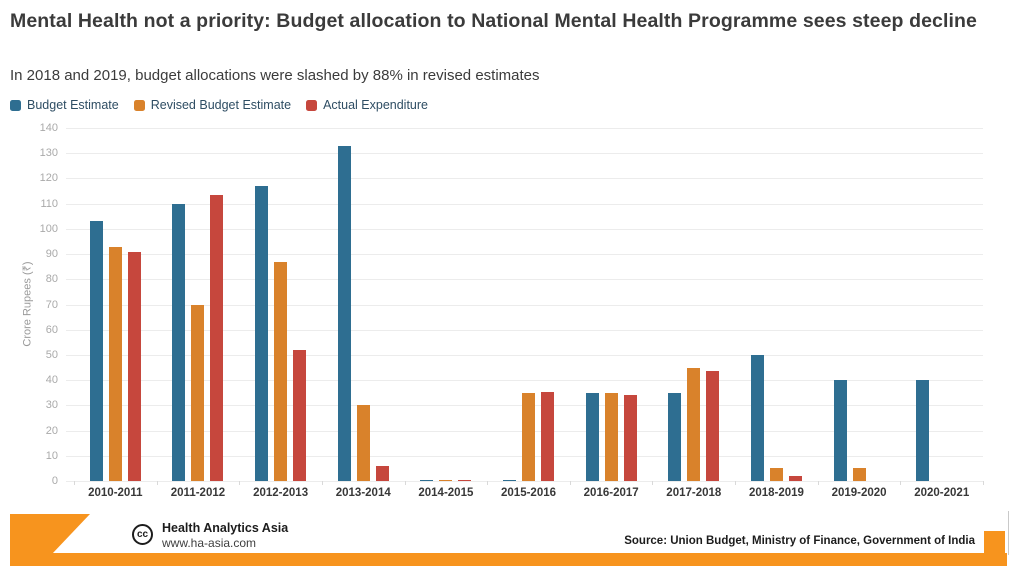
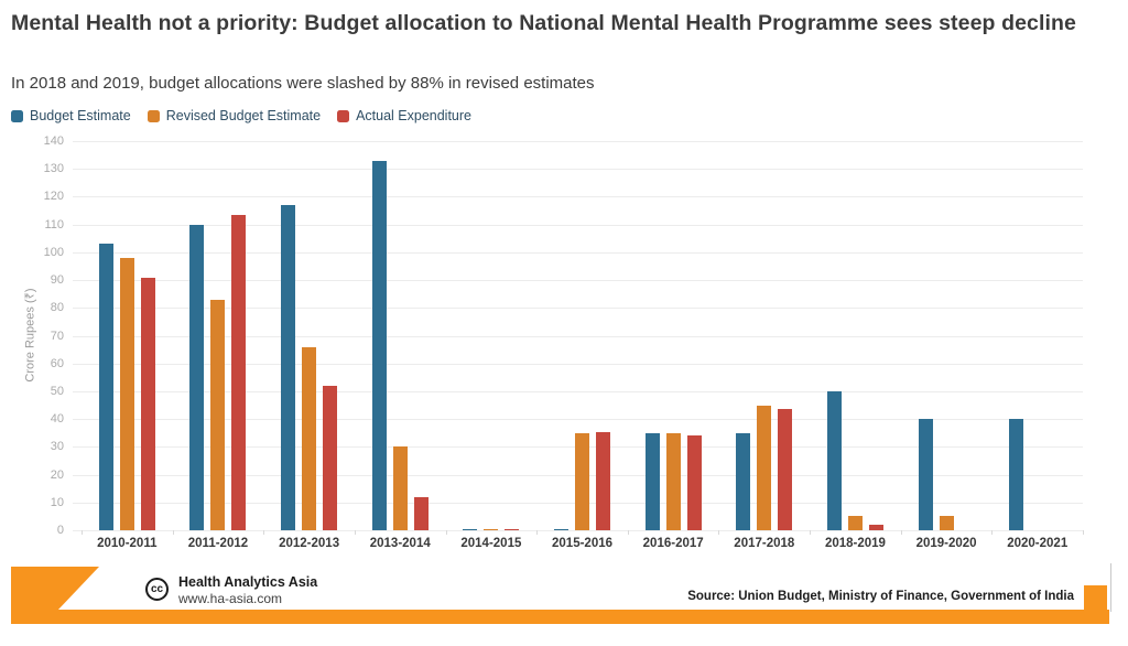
Revised Budget Estimate/2010-2011: 93 -> 98
Revised Budget Estimate/2011-2012: 70 -> 83
Revised Budget Estimate/2012-2013: 87 -> 66
Actual Expenditure/2013-2014: 6 -> 12
